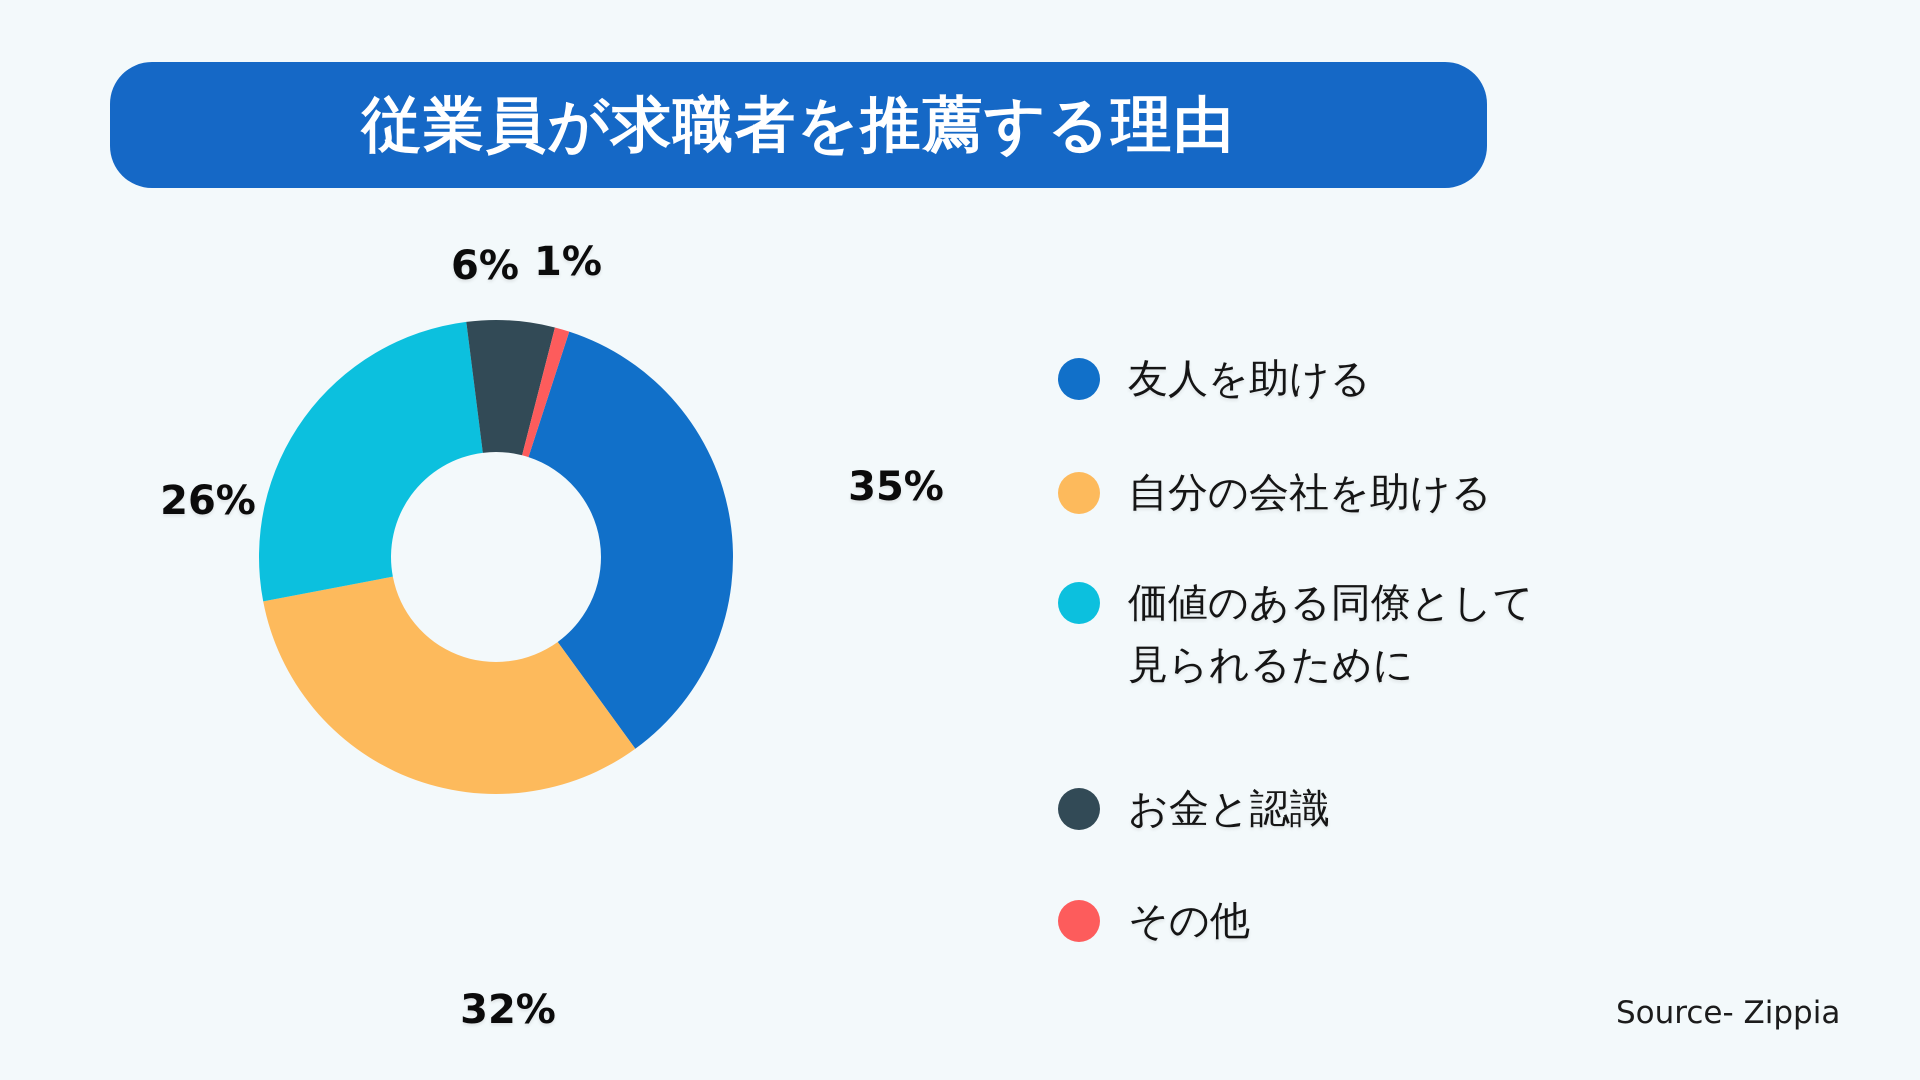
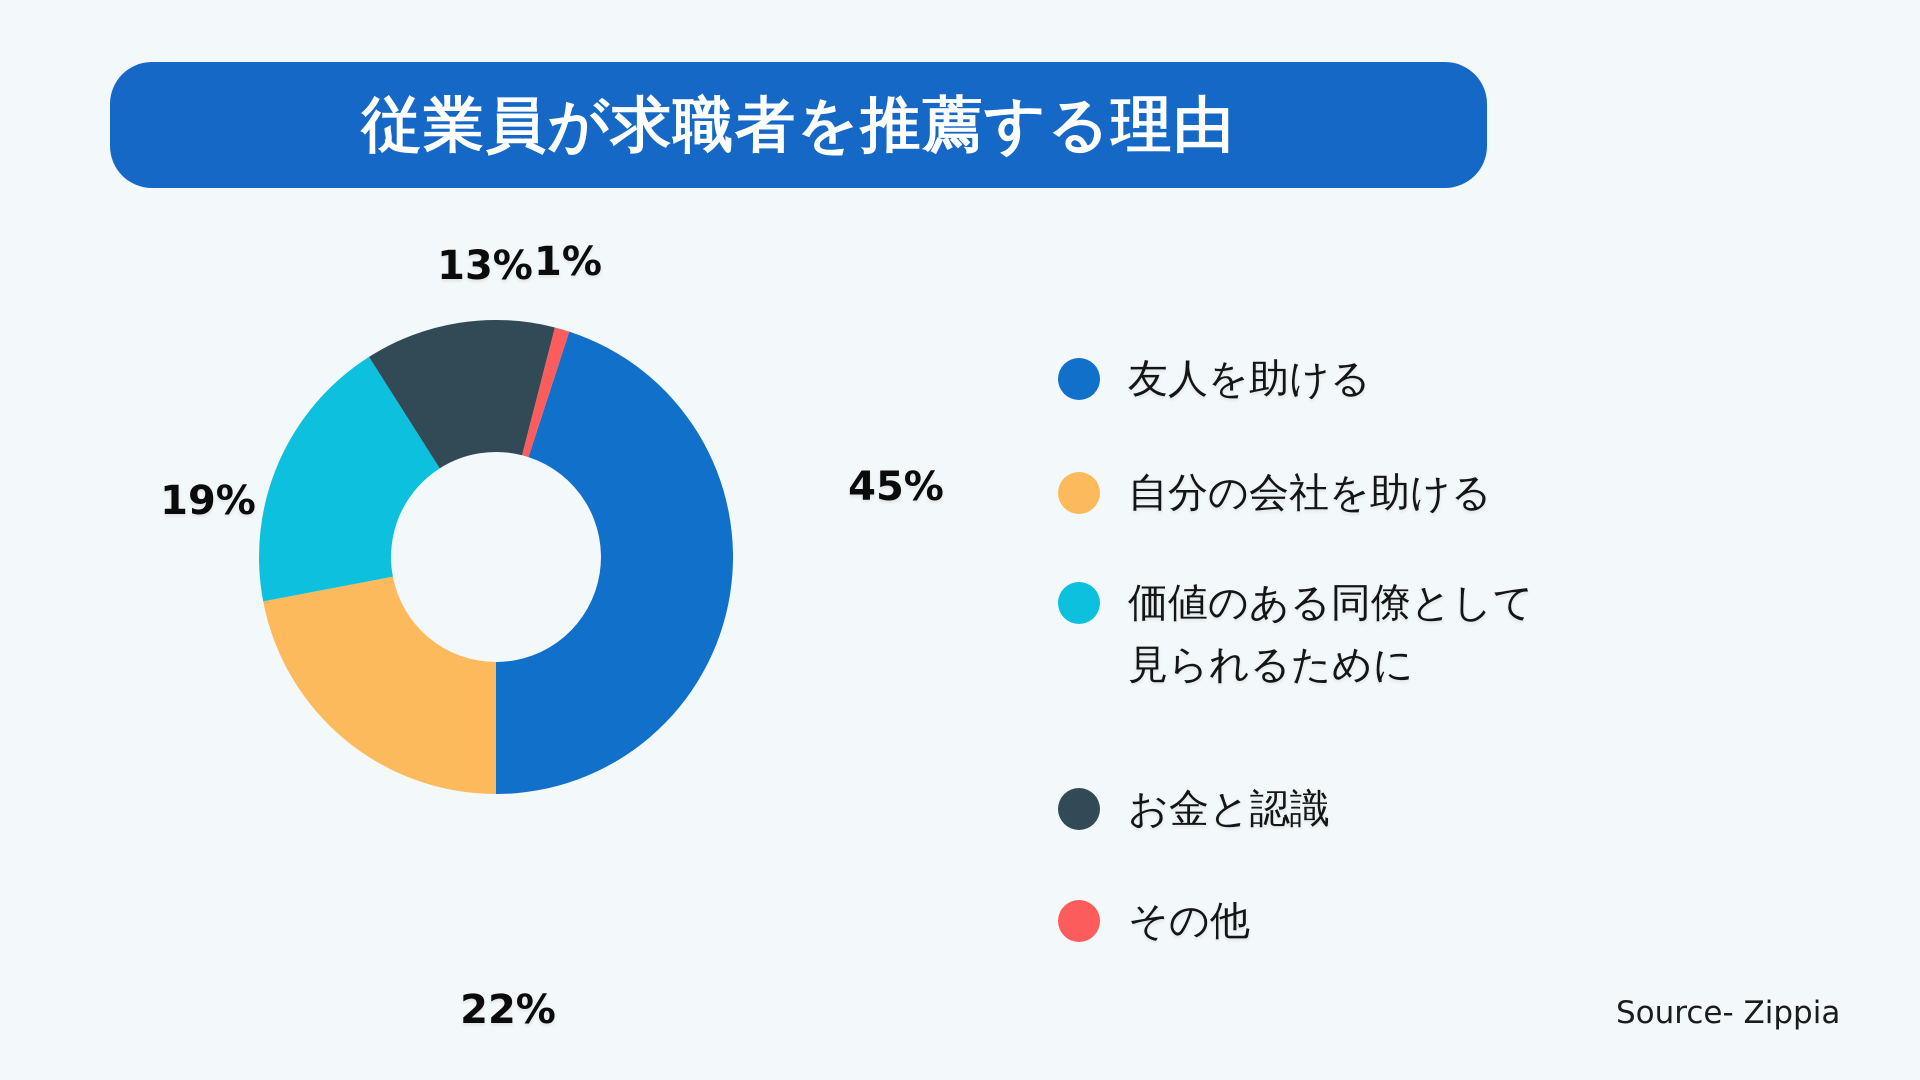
友人を助ける: 35% -> 45%
自分の会社を助ける: 32% -> 22%
価値のある同僚として 見られるために: 26% -> 19%
お金と認識: 6% -> 13%
